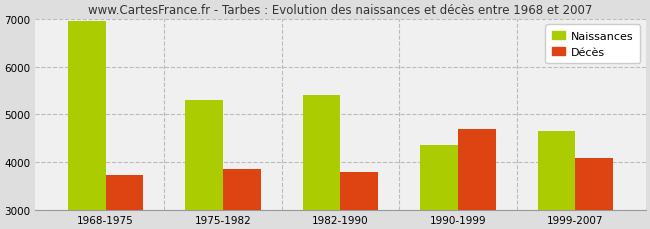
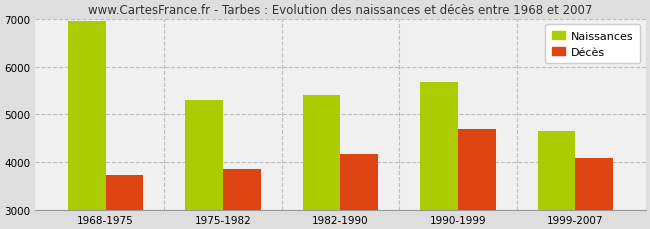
Décès/1982-1990: 3800 -> 4180
Naissances/1990-1999: 4350 -> 5680
